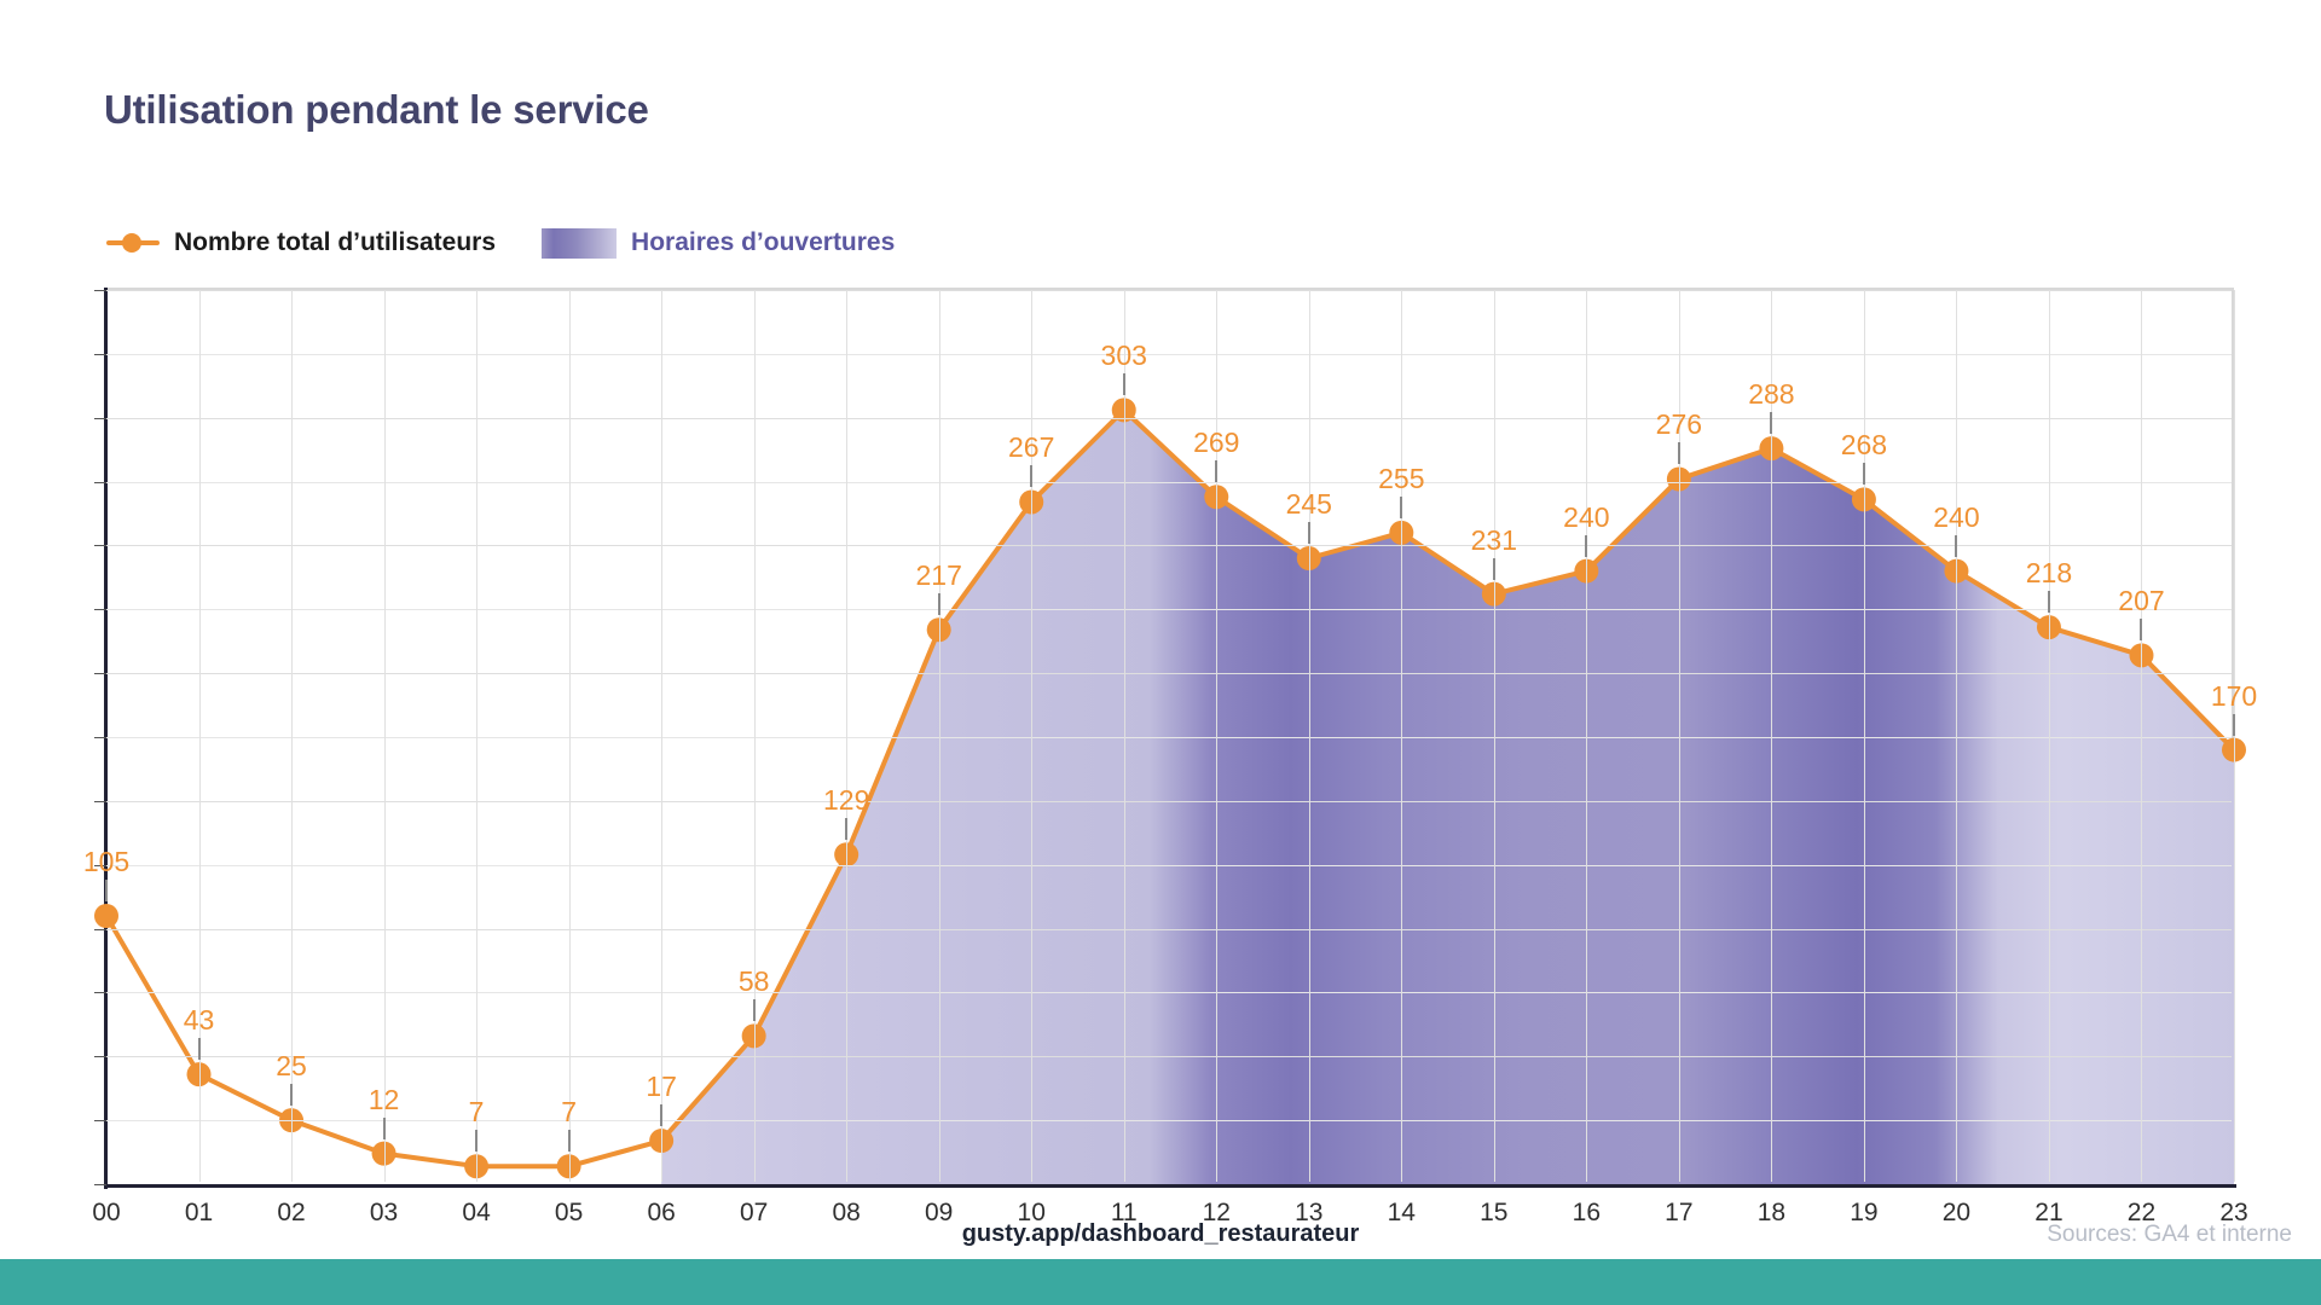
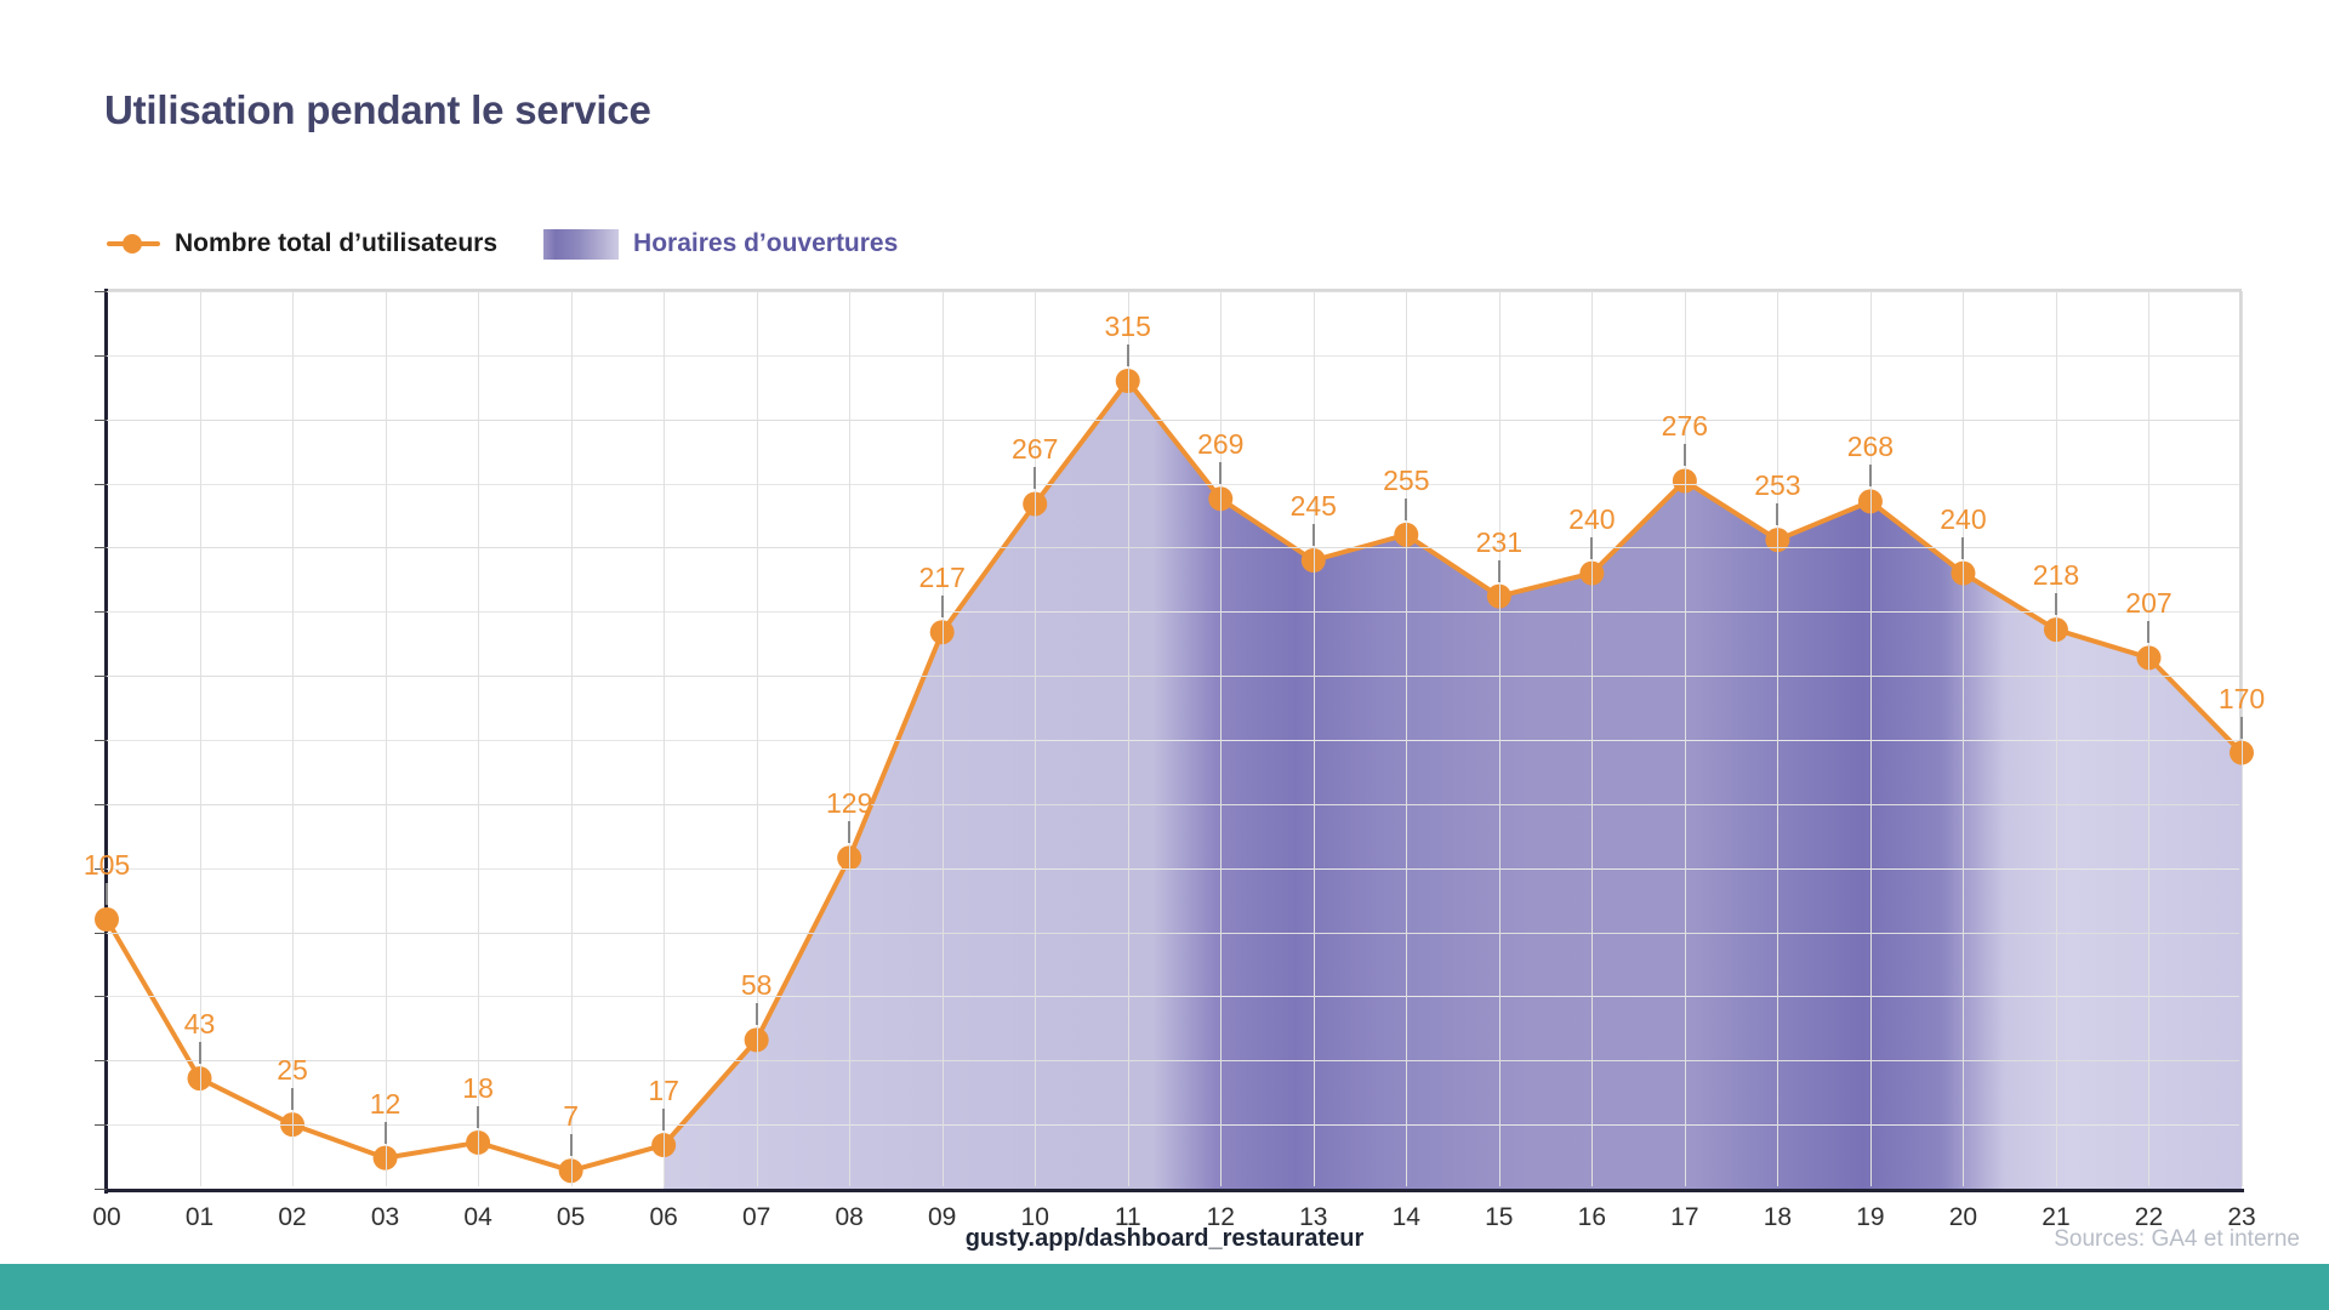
04: 7 -> 18
11: 303 -> 315
18: 288 -> 253
